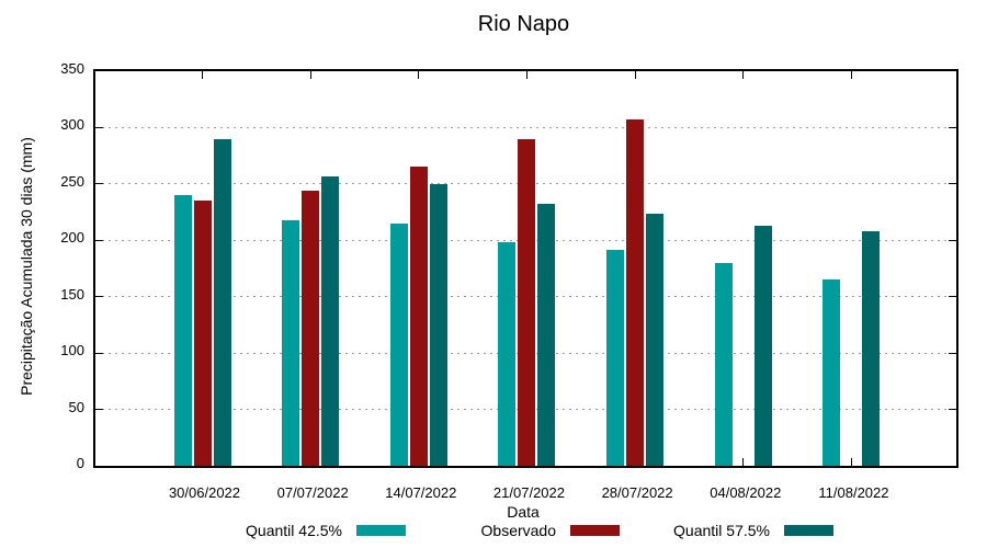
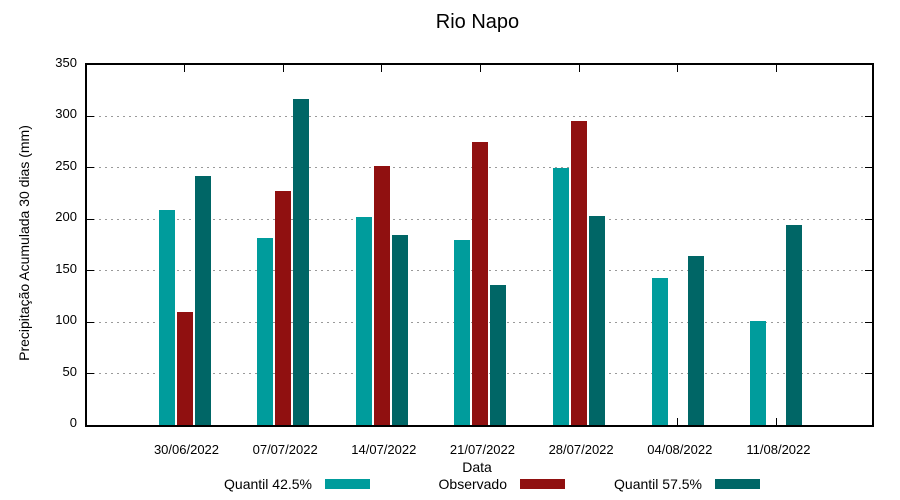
Quantil 42.5%/30/06/2022: 240 -> 209
Observado/30/06/2022: 235 -> 110
Quantil 57.5%/30/06/2022: 290 -> 242
Quantil 42.5%/07/07/2022: 218 -> 182
Observado/07/07/2022: 244 -> 228
Quantil 57.5%/07/07/2022: 257 -> 317
Quantil 42.5%/14/07/2022: 215 -> 202
Observado/14/07/2022: 265 -> 252
Quantil 57.5%/14/07/2022: 250 -> 185
Quantil 42.5%/21/07/2022: 198 -> 180
Observado/21/07/2022: 290 -> 275
Quantil 57.5%/21/07/2022: 232 -> 136
Quantil 42.5%/28/07/2022: 192 -> 250
Observado/28/07/2022: 307 -> 296
Quantil 57.5%/28/07/2022: 224 -> 203
Quantil 42.5%/04/08/2022: 180 -> 143
Quantil 57.5%/04/08/2022: 213 -> 164
Quantil 42.5%/11/08/2022: 165 -> 101
Quantil 57.5%/11/08/2022: 208 -> 194
